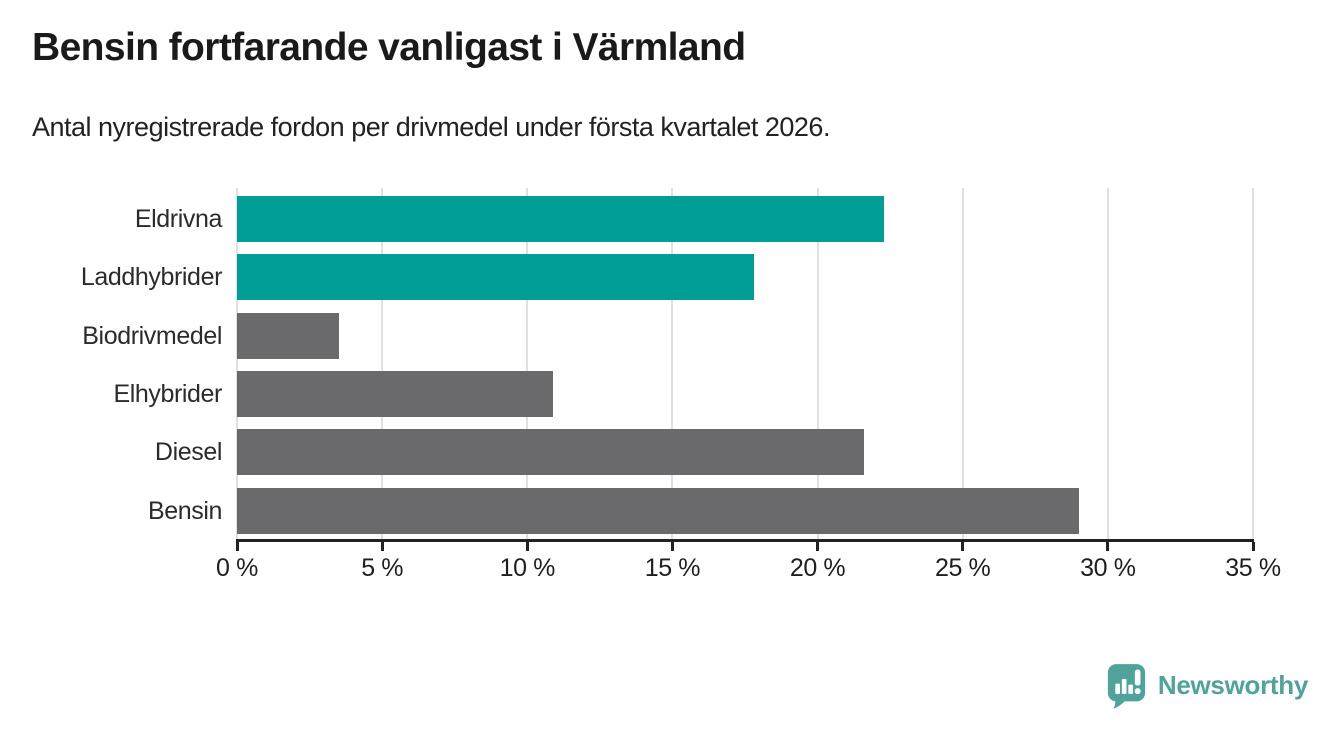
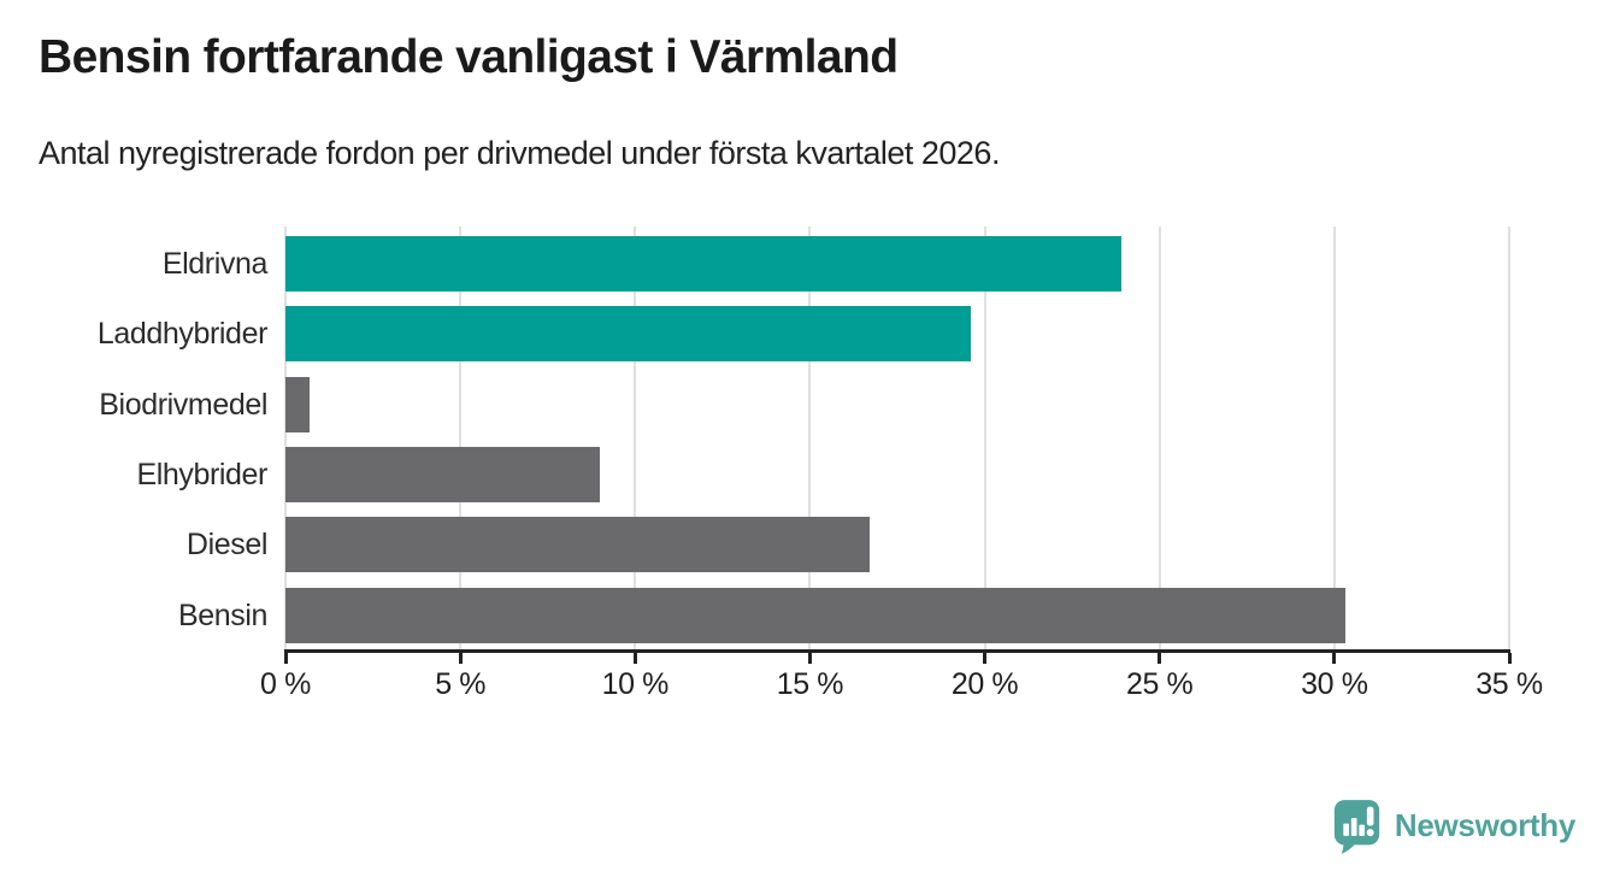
Eldrivna: 22.3% -> 23.9%
Laddhybrider: 17.8% -> 19.6%
Biodrivmedel: 3.5% -> 0.7%
Elhybrider: 10.9% -> 9.0%
Diesel: 21.6% -> 16.7%
Bensin: 29.0% -> 30.3%
